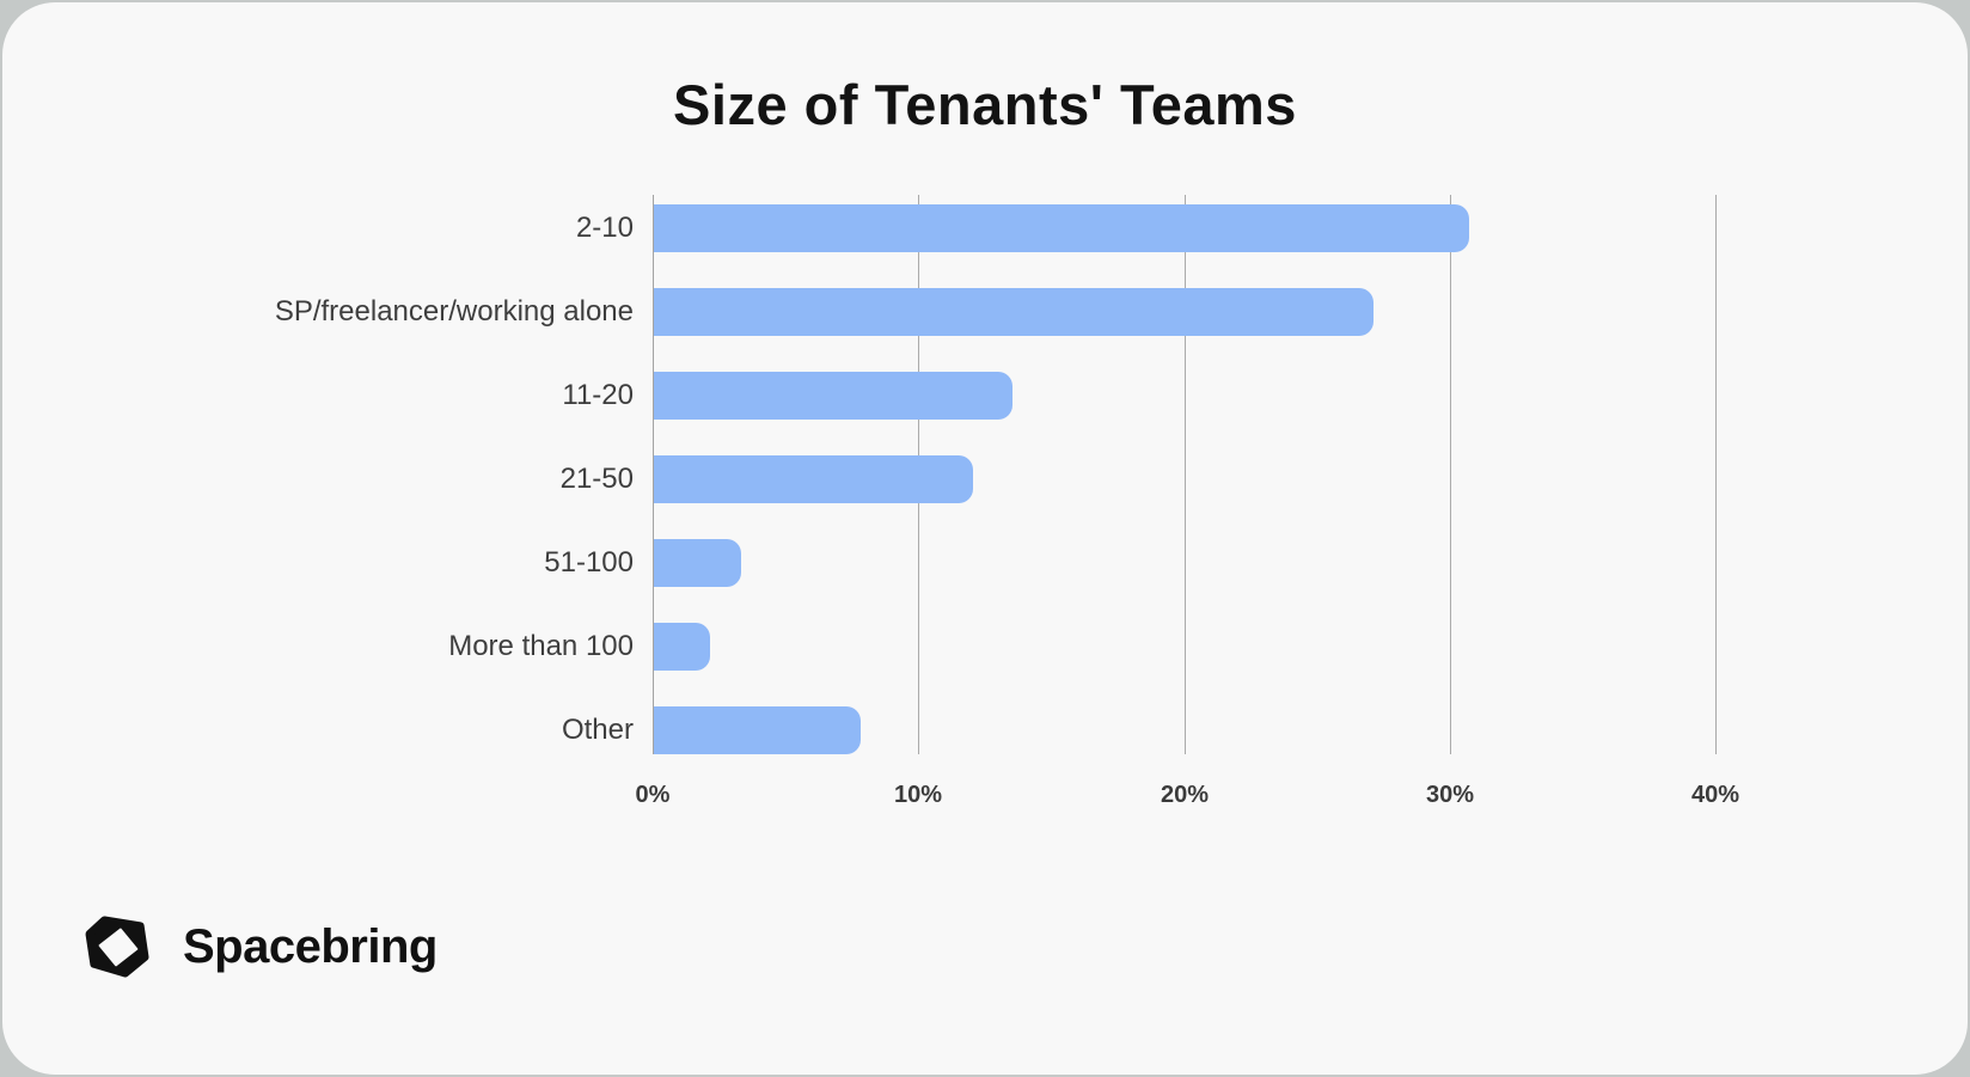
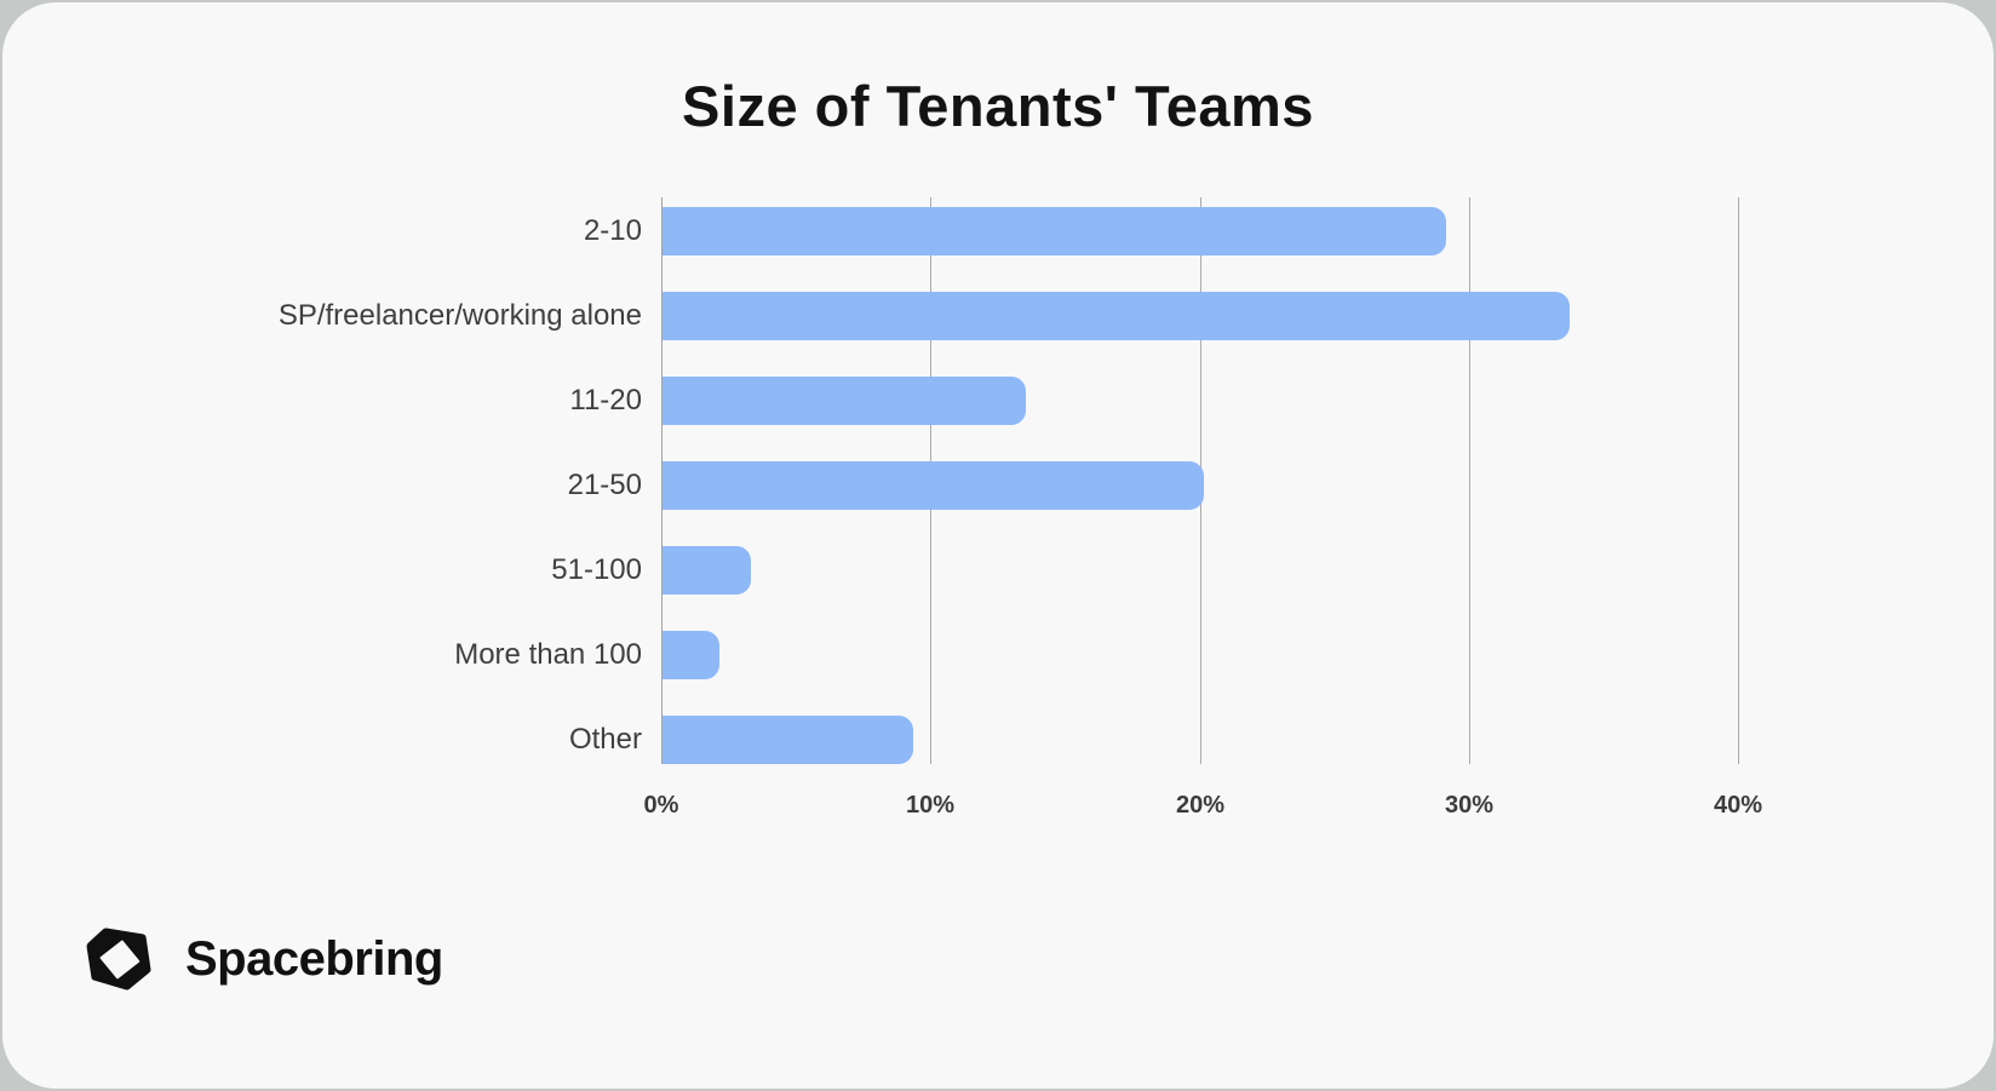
2-10: 30.7% -> 29.1%
SP/freelancer/working alone: 27.1% -> 33.7%
21-50: 12.0% -> 20.1%
Other: 7.8% -> 9.3%
